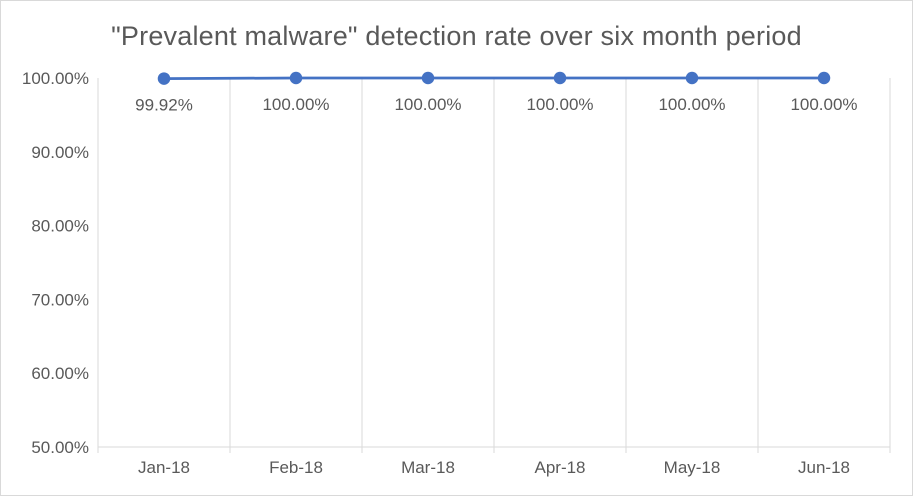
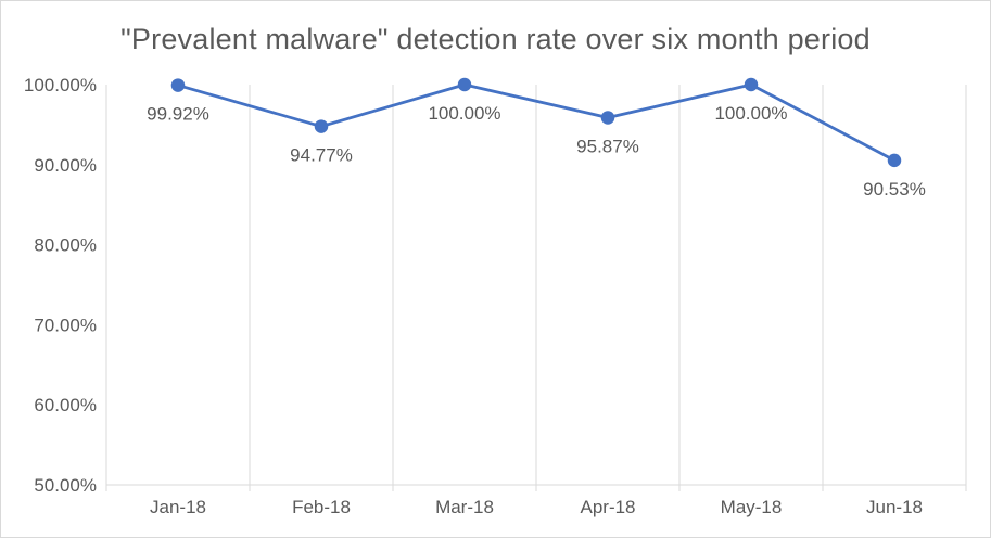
Feb-18: 100.00% -> 94.77%
Apr-18: 100.00% -> 95.87%
Jun-18: 100.00% -> 90.53%
